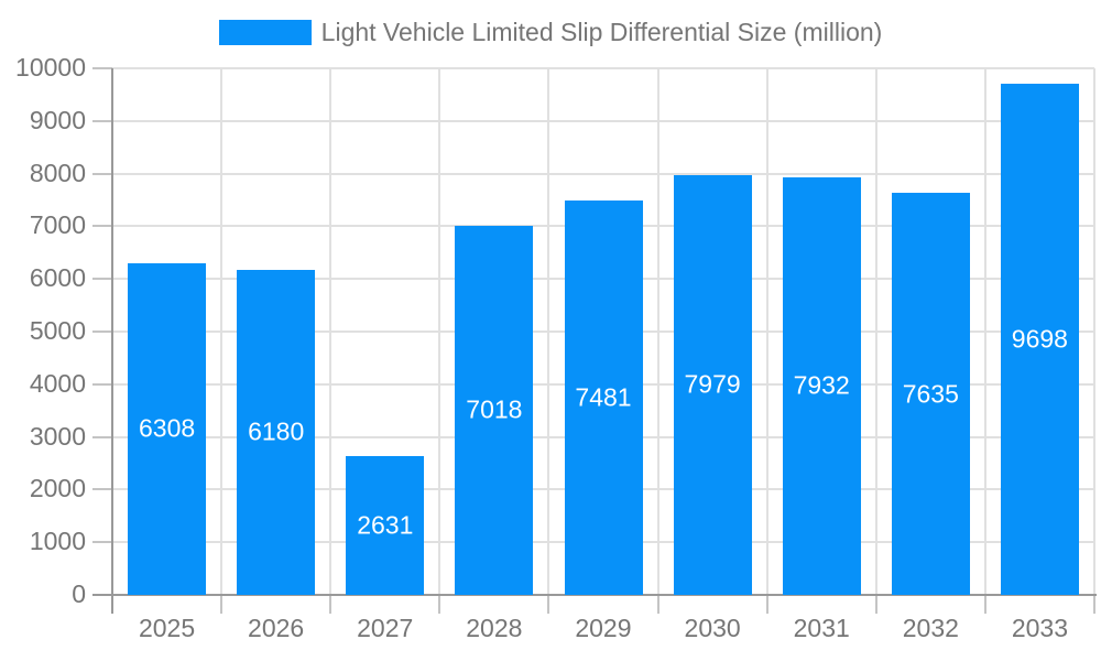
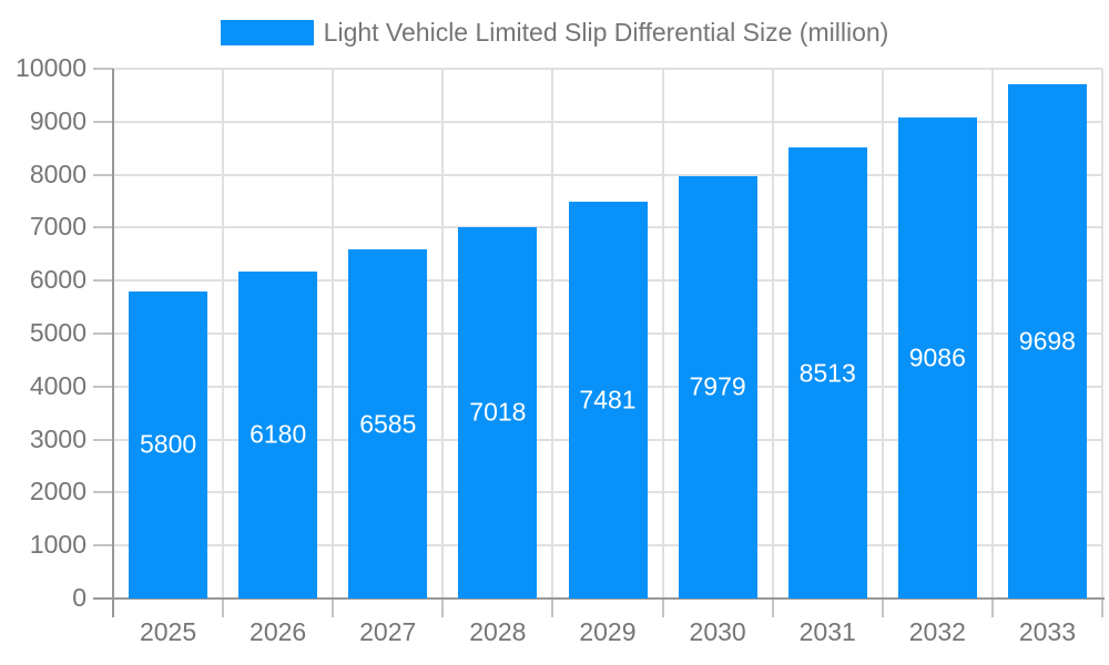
2025: 6308 -> 5800
2027: 2631 -> 6585
2031: 7932 -> 8513
2032: 7635 -> 9086
